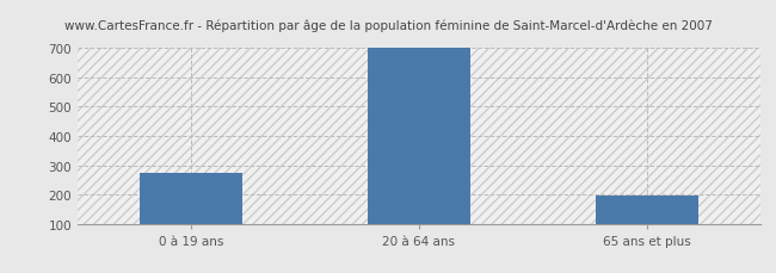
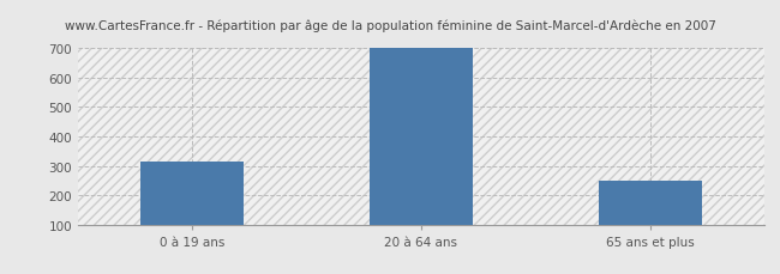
0 à 19 ans: 275 -> 315
65 ans et plus: 195 -> 250
